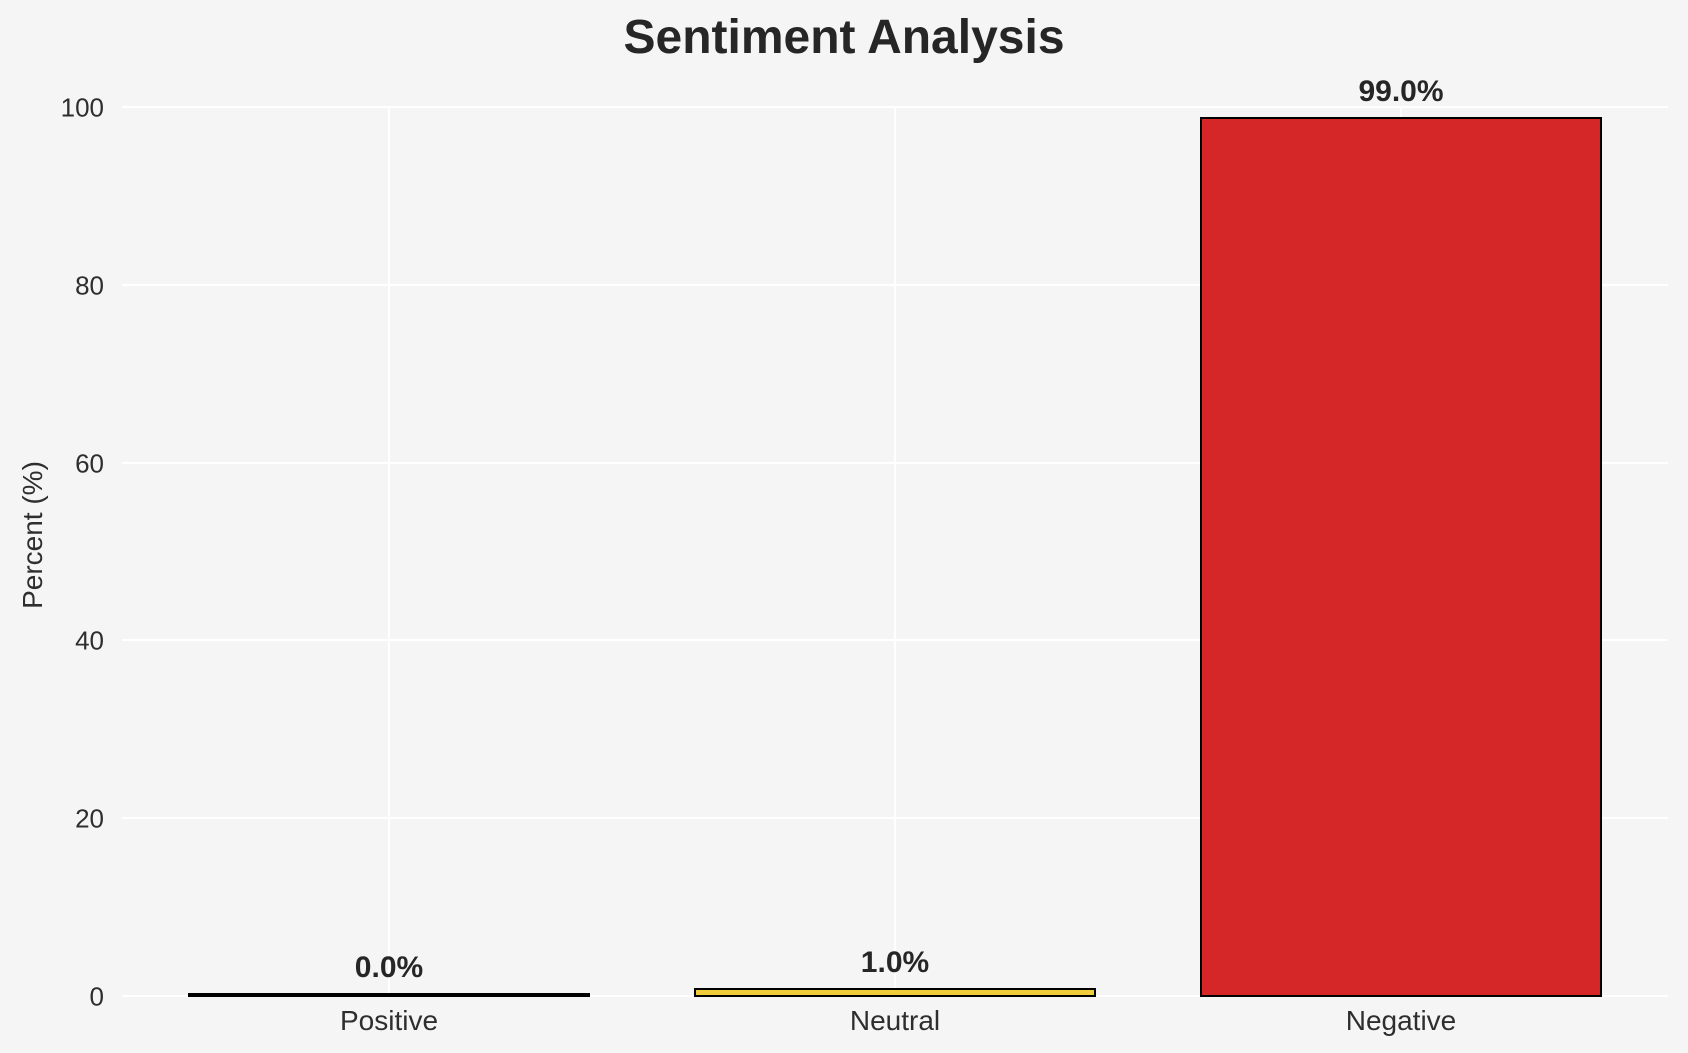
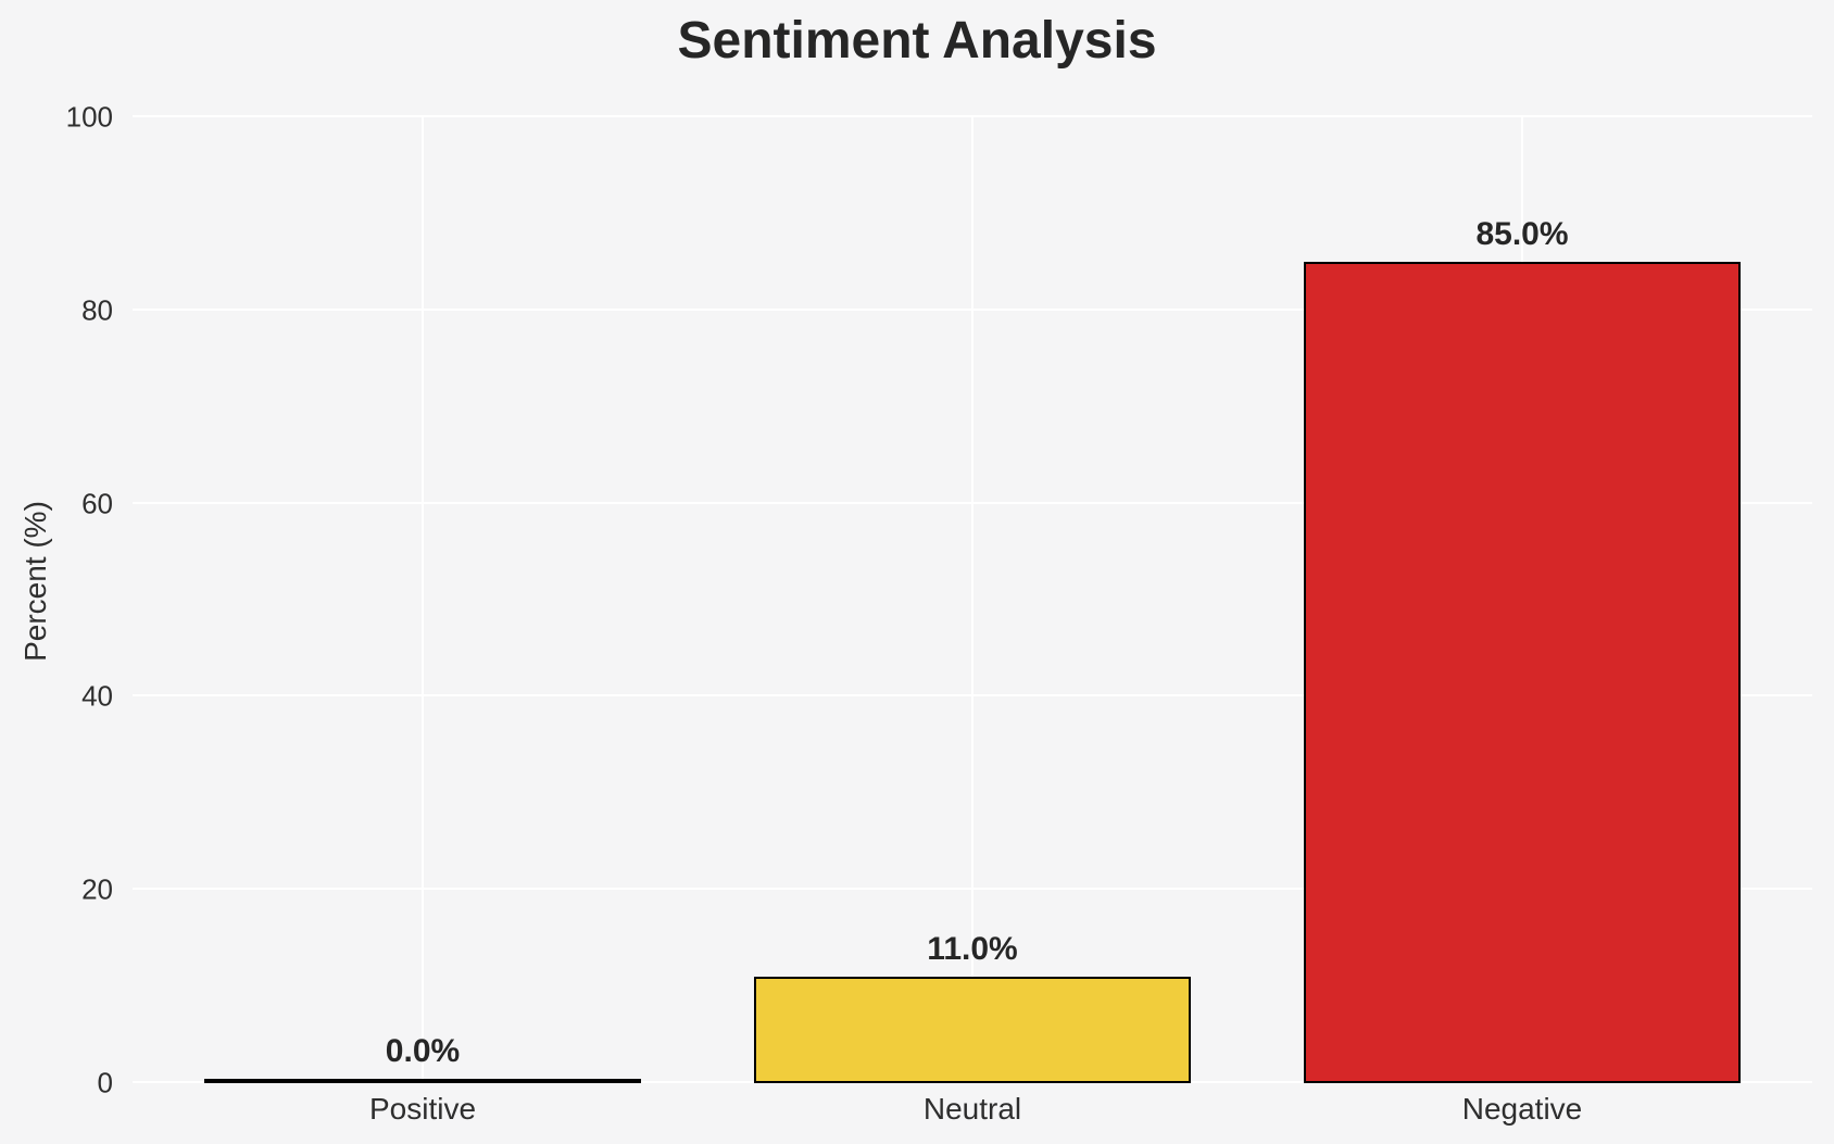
Neutral: 1.0% -> 11.0%
Negative: 99.0% -> 85.0%
